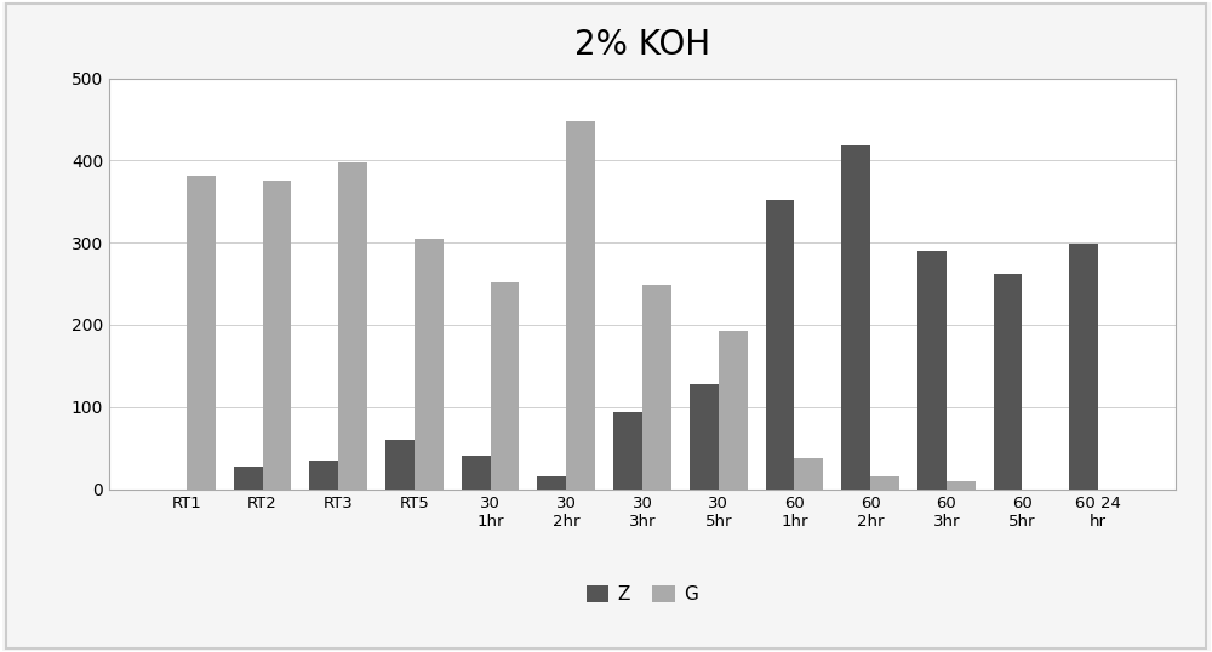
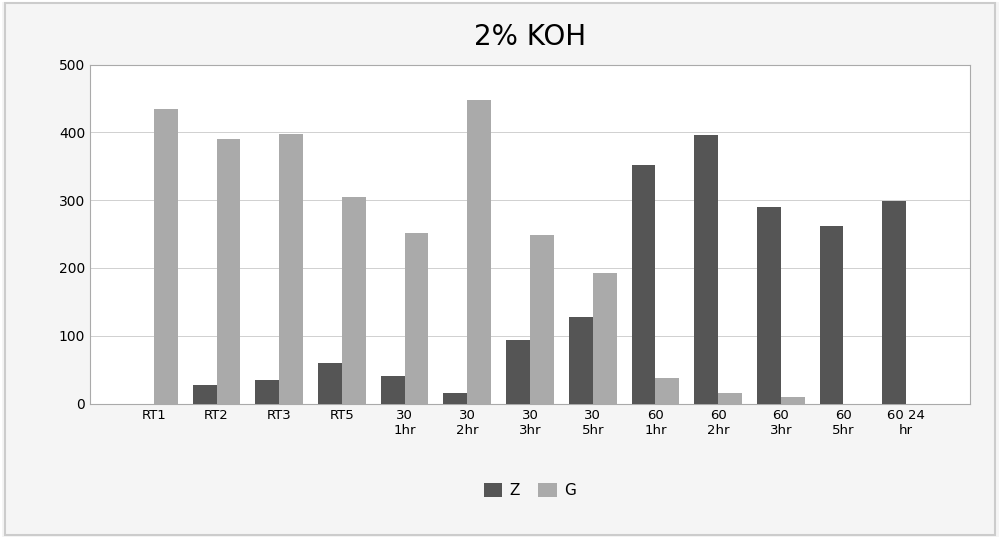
G/RT1: 382 -> 434
G/RT2: 375 -> 390
Z/60 2hr: 418 -> 396
